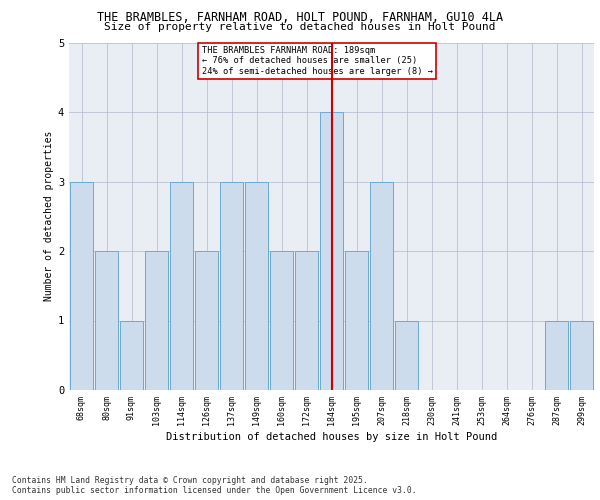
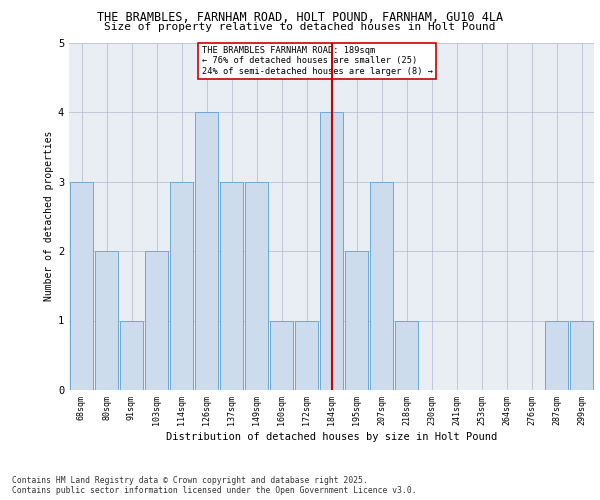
126sqm: 2 -> 4
160sqm: 2 -> 1
172sqm: 2 -> 1
